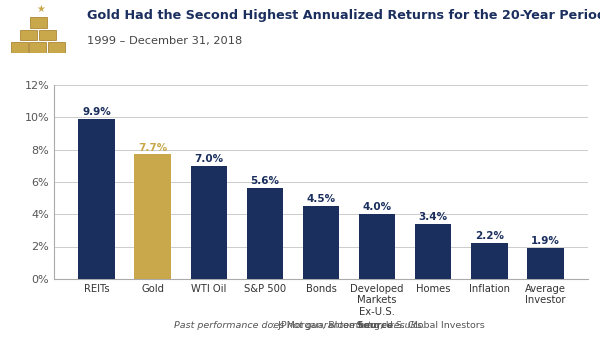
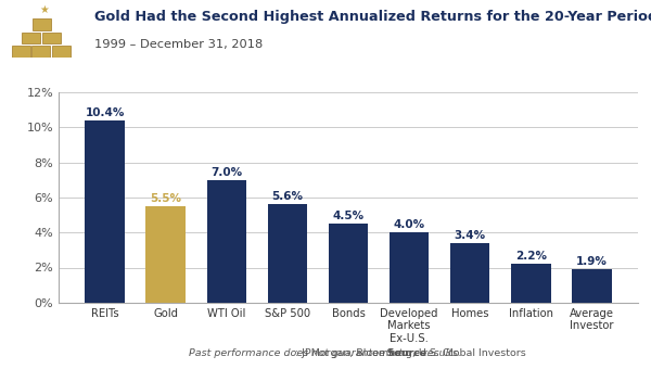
REITs: 9.9% -> 10.4%
Gold: 7.7% -> 5.5%
